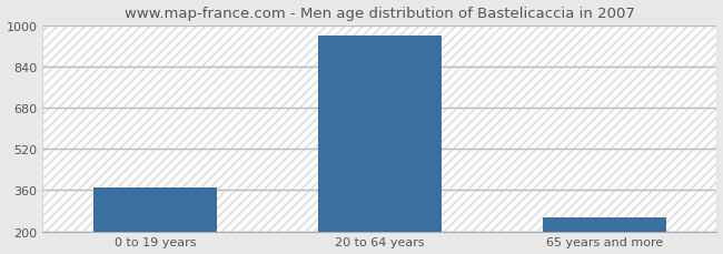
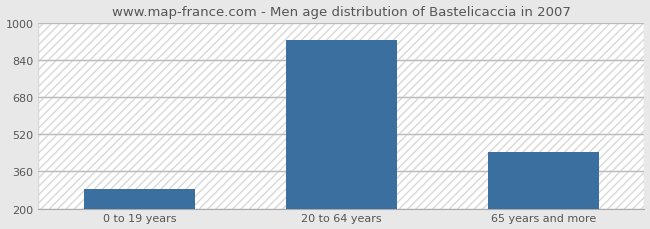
0 to 19 years: 370 -> 285
20 to 64 years: 960 -> 925
65 years and more: 255 -> 445
